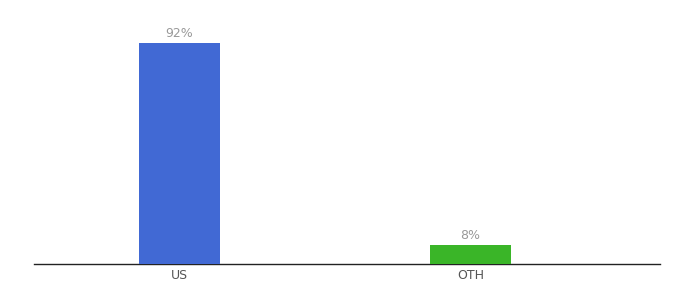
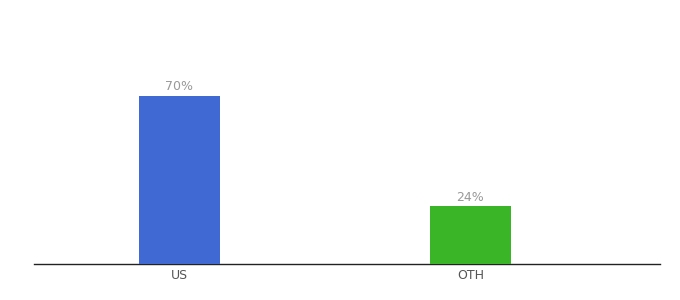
US: 92% -> 70%
OTH: 8% -> 24%
